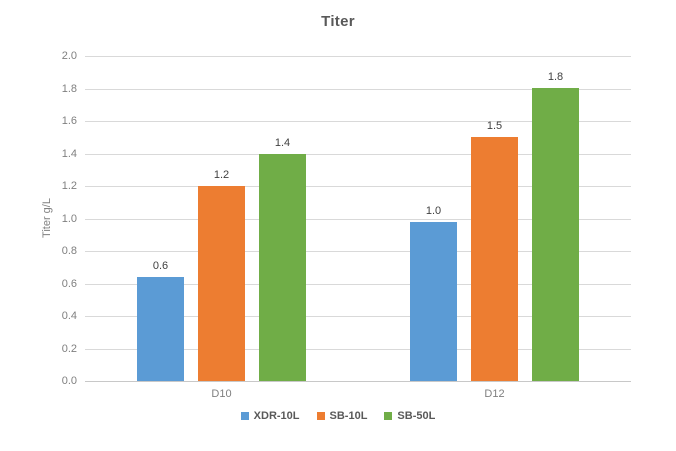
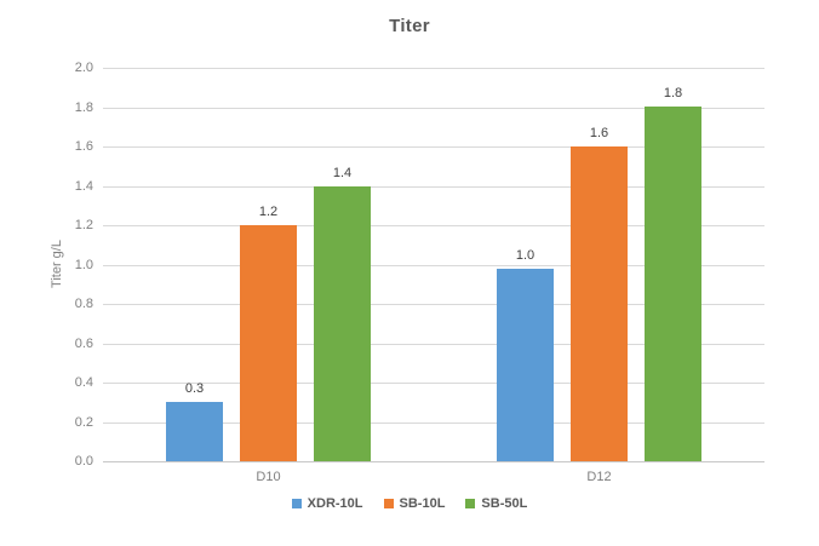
XDR-10L/D10: 0.6 -> 0.3
SB-10L/D12: 1.5 -> 1.6
